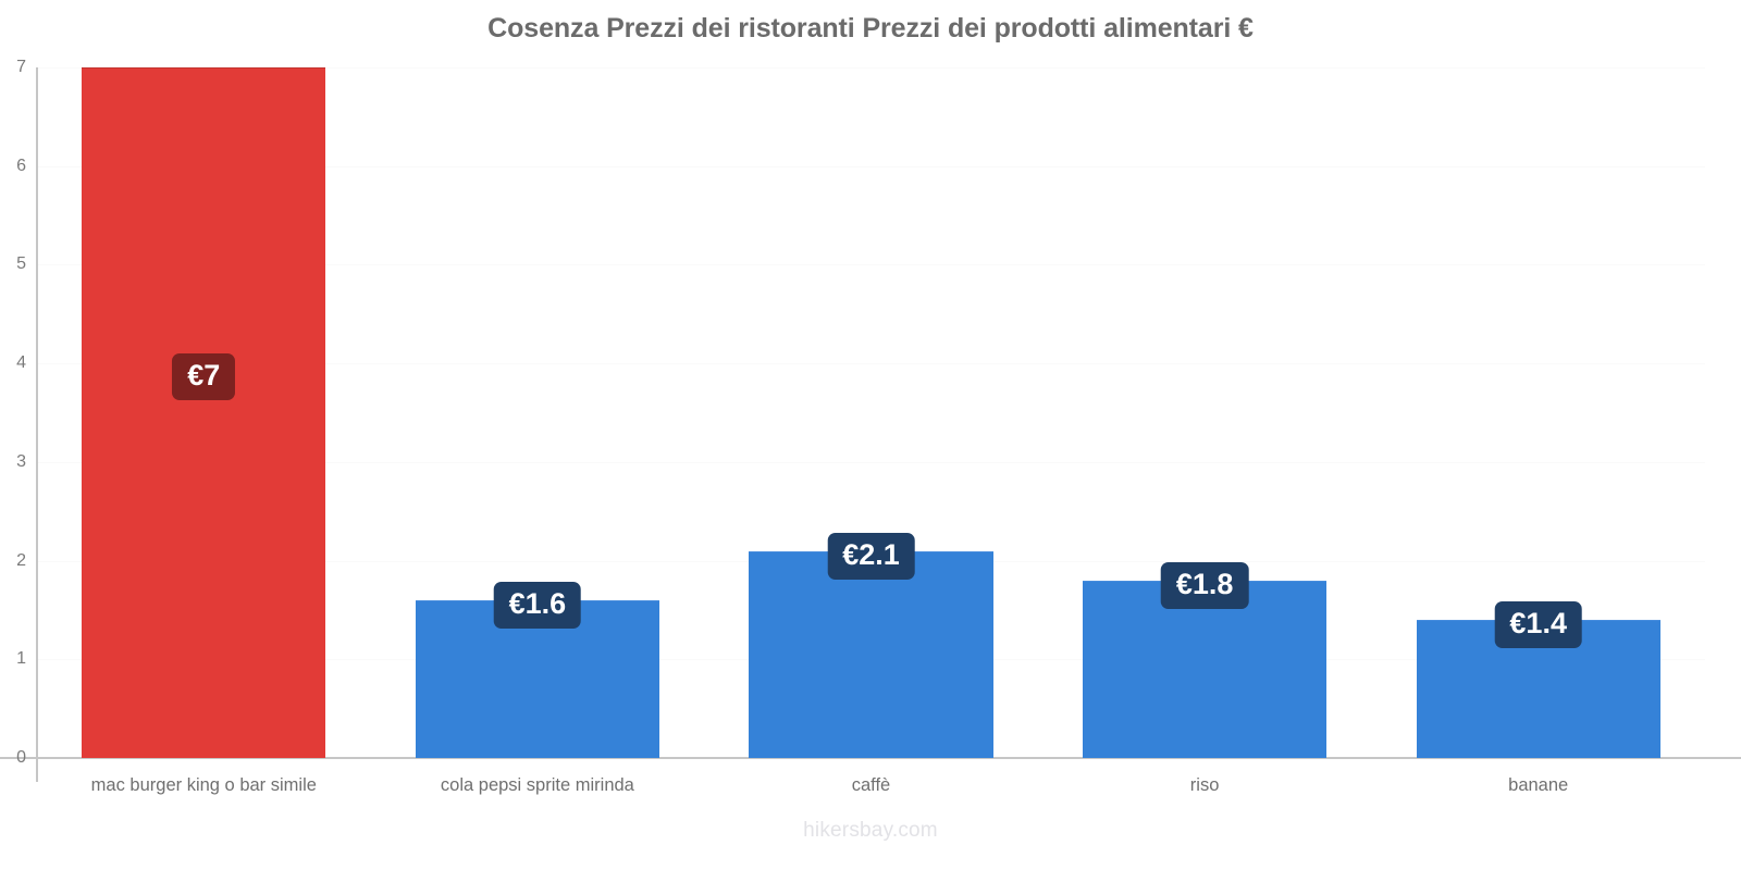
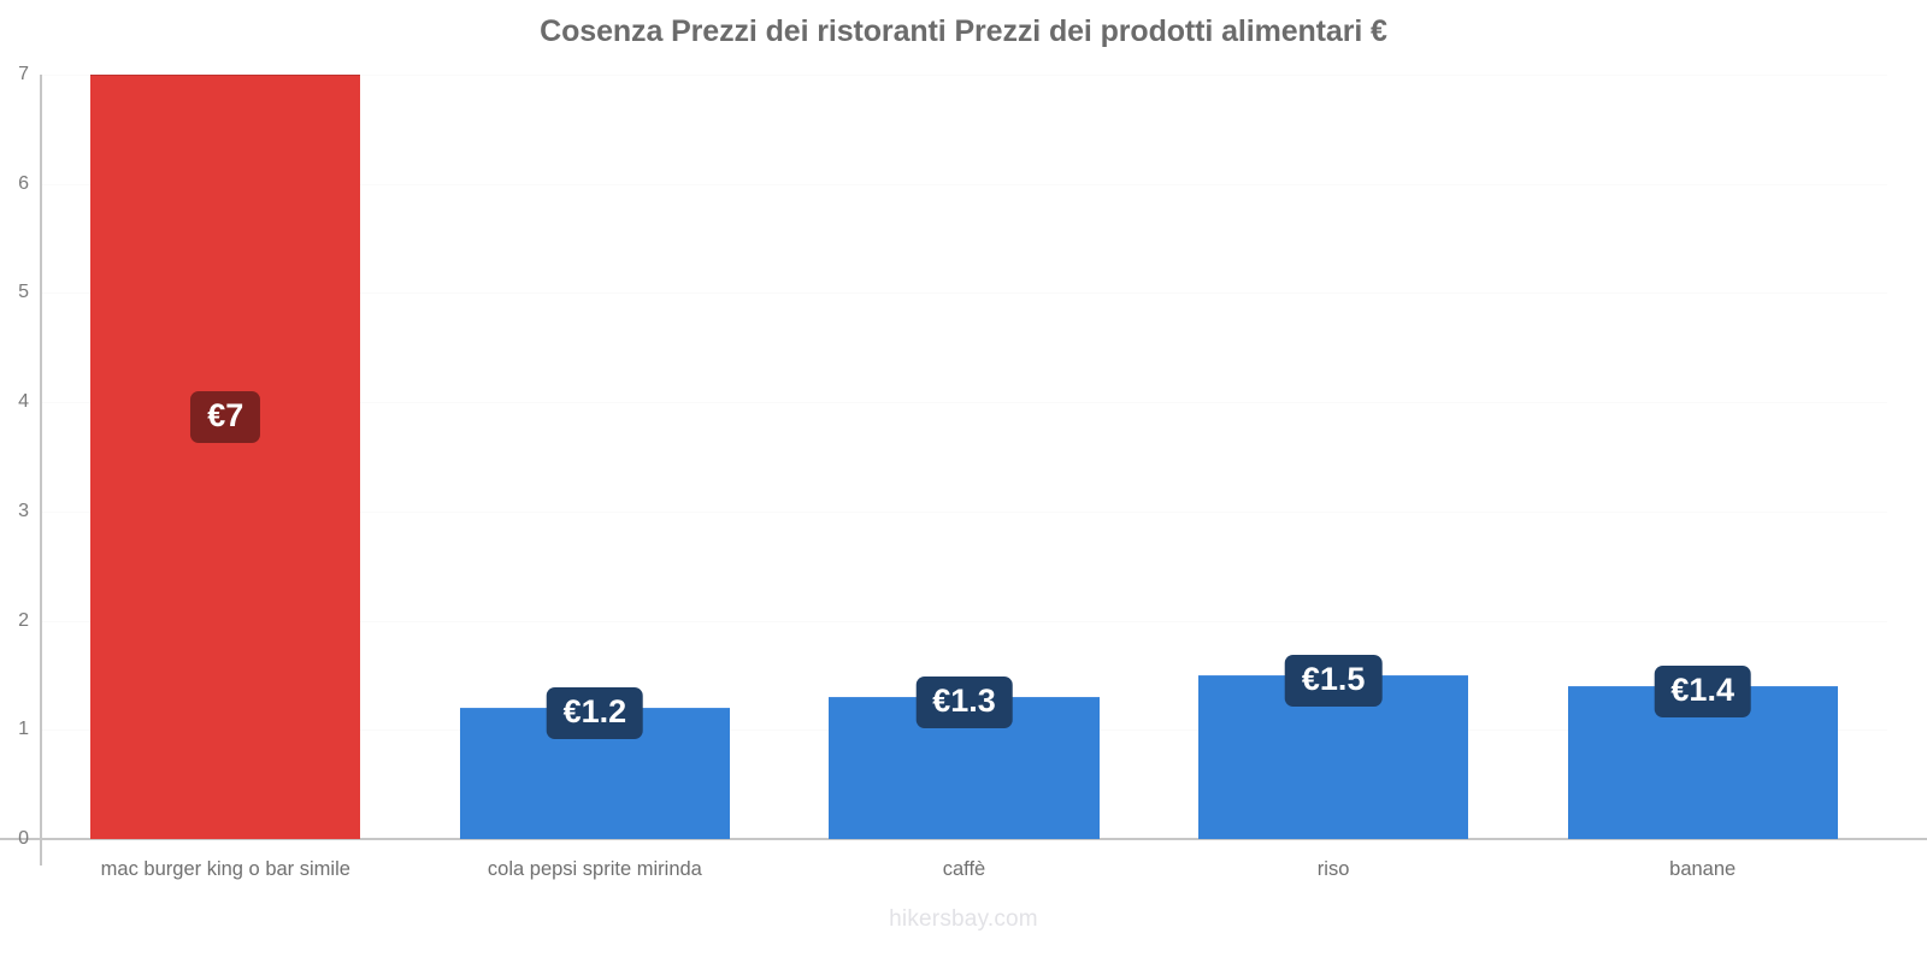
cola pepsi sprite mirinda: €1.6 -> €1.2
caffè: €2.1 -> €1.3
riso: €1.8 -> €1.5
